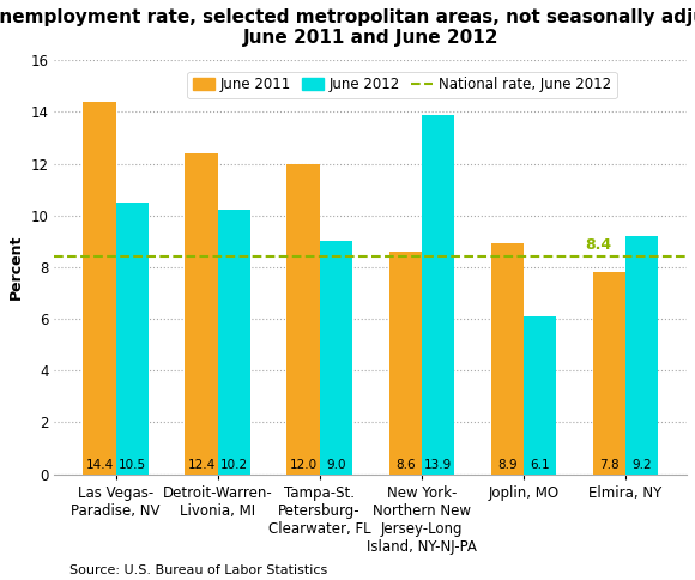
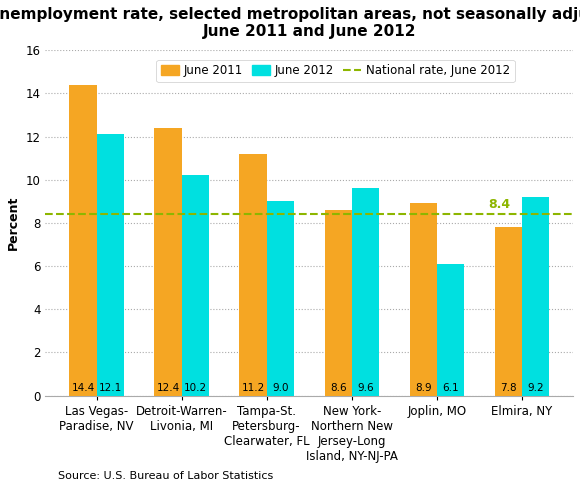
June 2012/Las Vegas- Paradise, NV: 10.5 -> 12.1
June 2011/Tampa-St. Petersburg- Clearwater, FL: 12.0 -> 11.2
June 2012/New York- Northern New Jersey-Long Island, NY-NJ-PA: 13.9 -> 9.6
